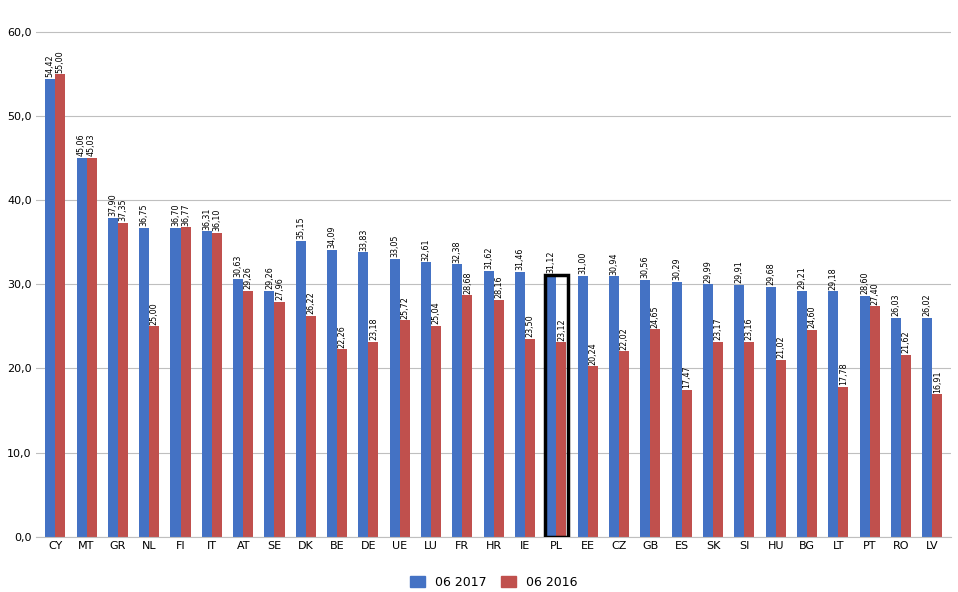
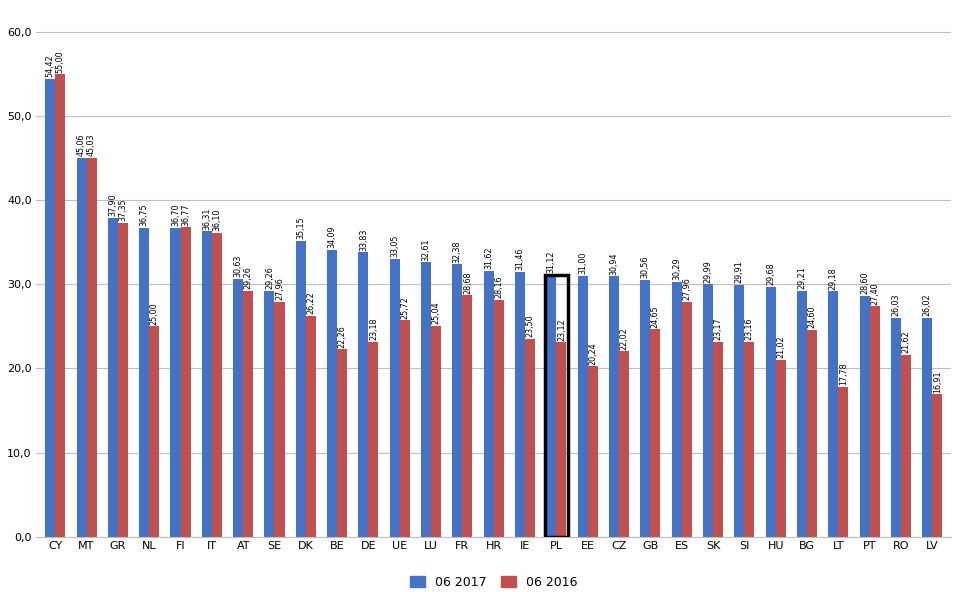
06 2016/ES: 17,47 -> 27,96
